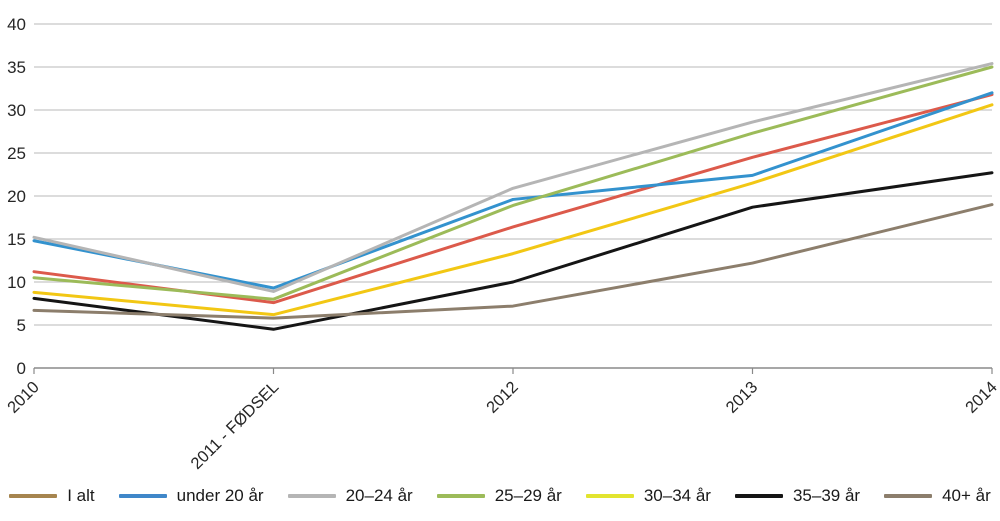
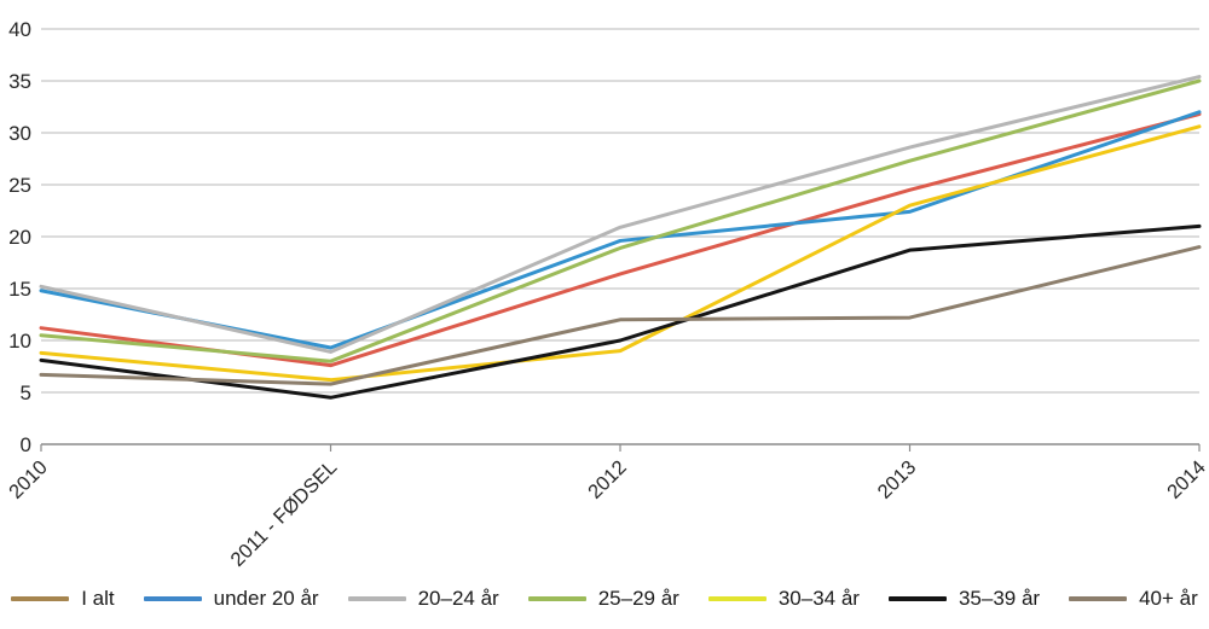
30–34 år/2012: 13 -> 9
40+ år/2012: 7 -> 12
30–34 år/2013: 22 -> 23
35–39 år/2014: 23 -> 21
